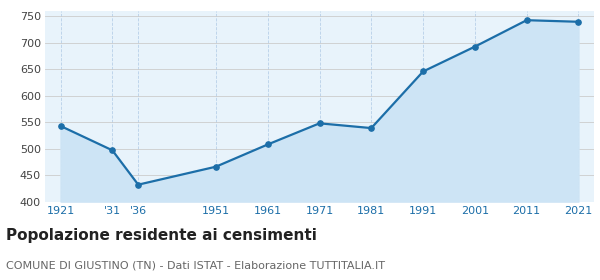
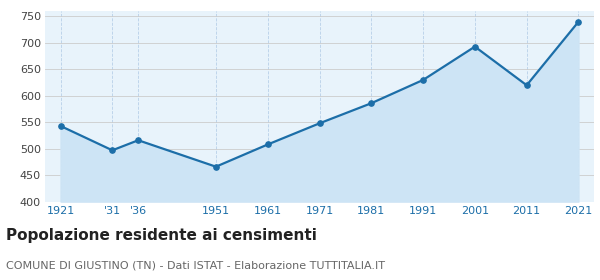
'36: 432 -> 516
1981: 539 -> 586
1991: 646 -> 630
2011: 743 -> 620
